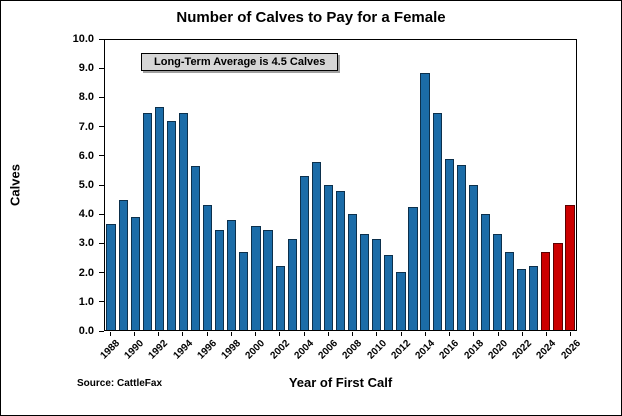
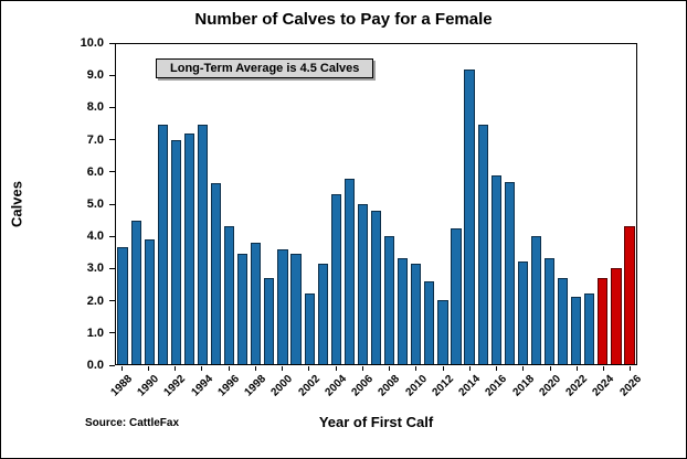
1992: 7.7 -> 7.0
2014: 8.8 -> 9.2
2018: 5.0 -> 3.2
